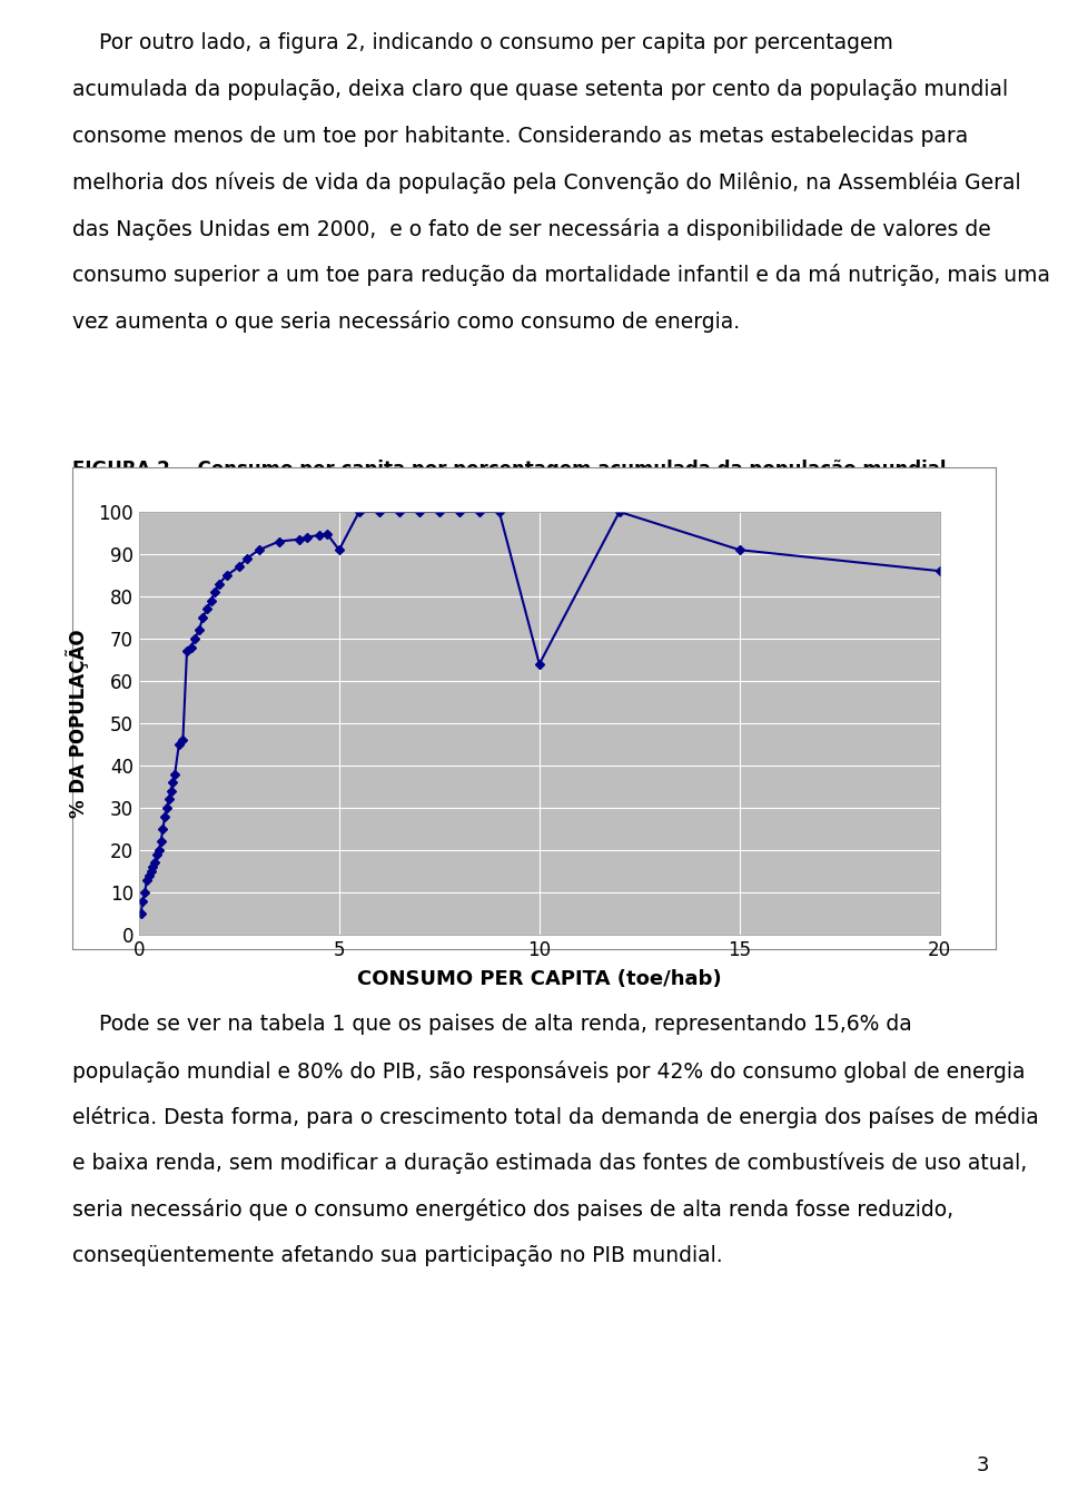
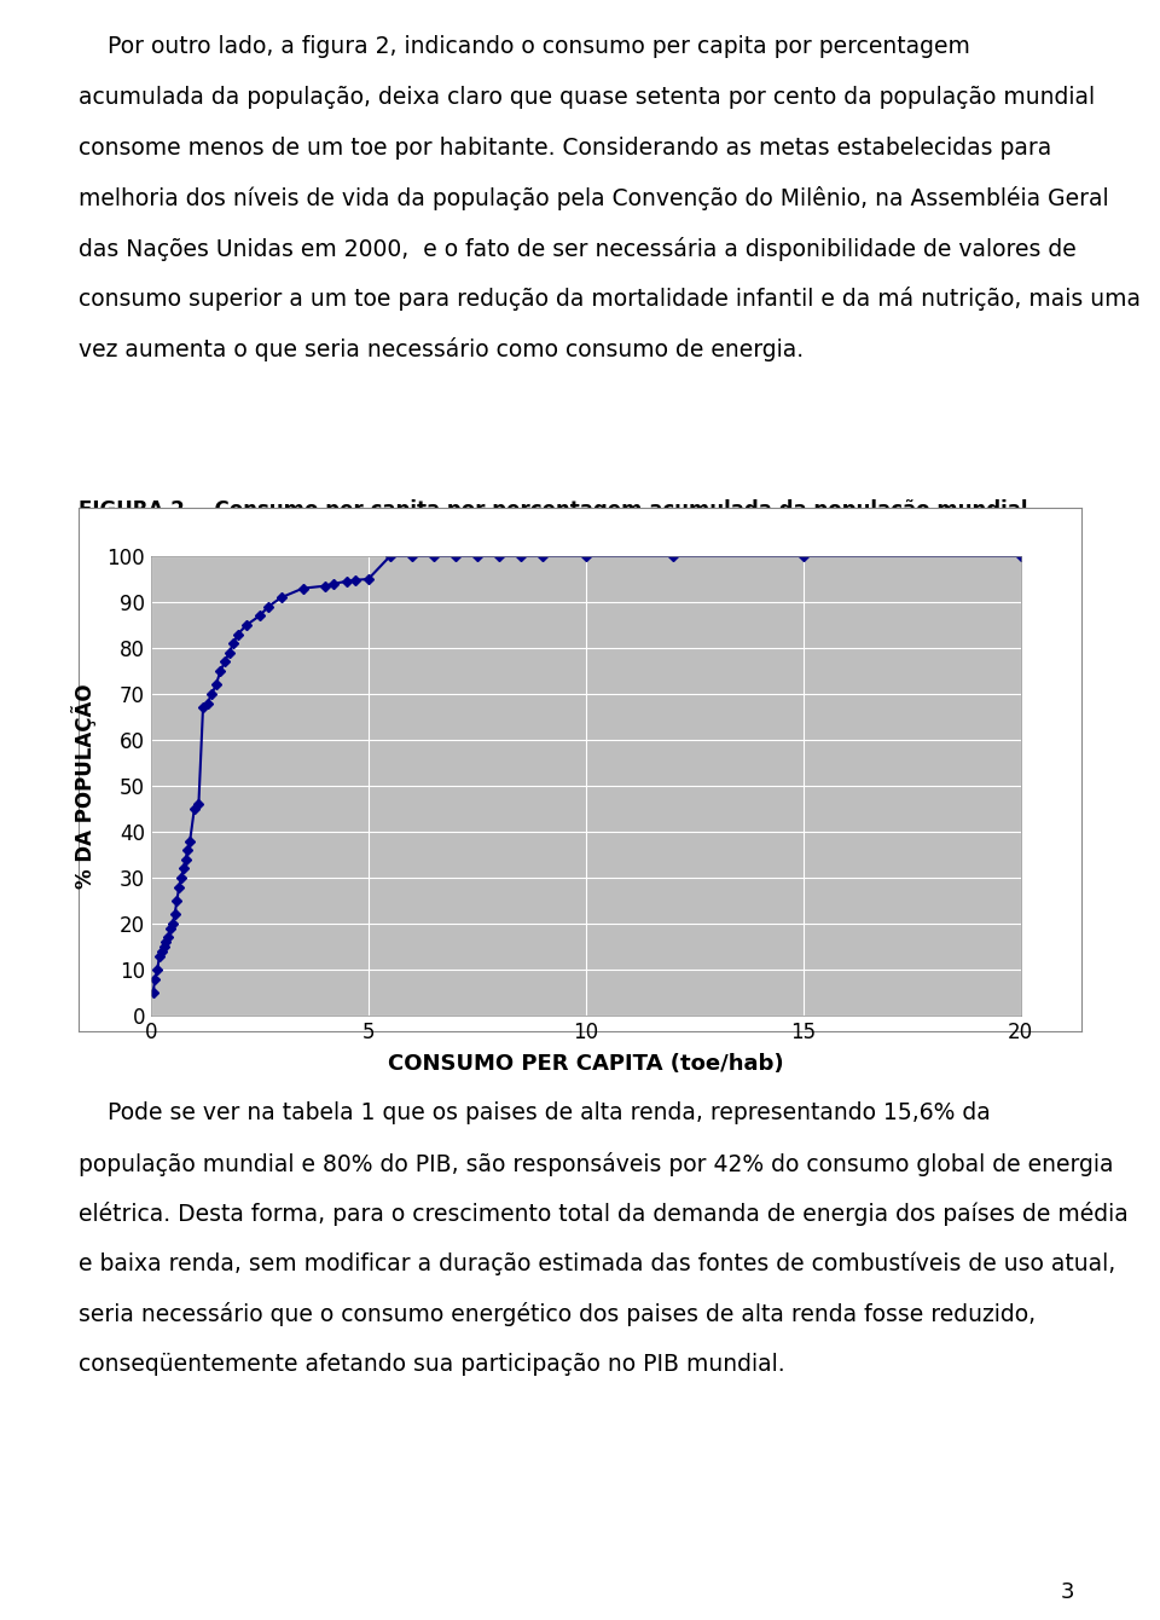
5: 91.0 -> 95.0
10: 64.0 -> 100.0
15: 91.0 -> 100.0
20: 86.0 -> 100.0
